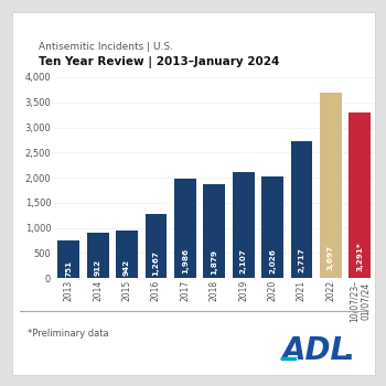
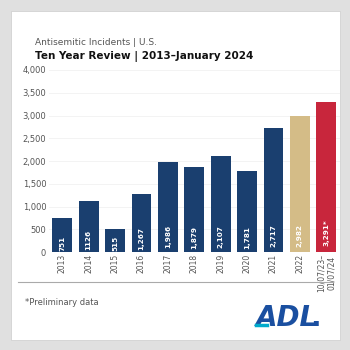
2014: 912 -> 1126
2015: 942 -> 515
2020: 2,026 -> 1,781
2022: 3,697 -> 2,982
